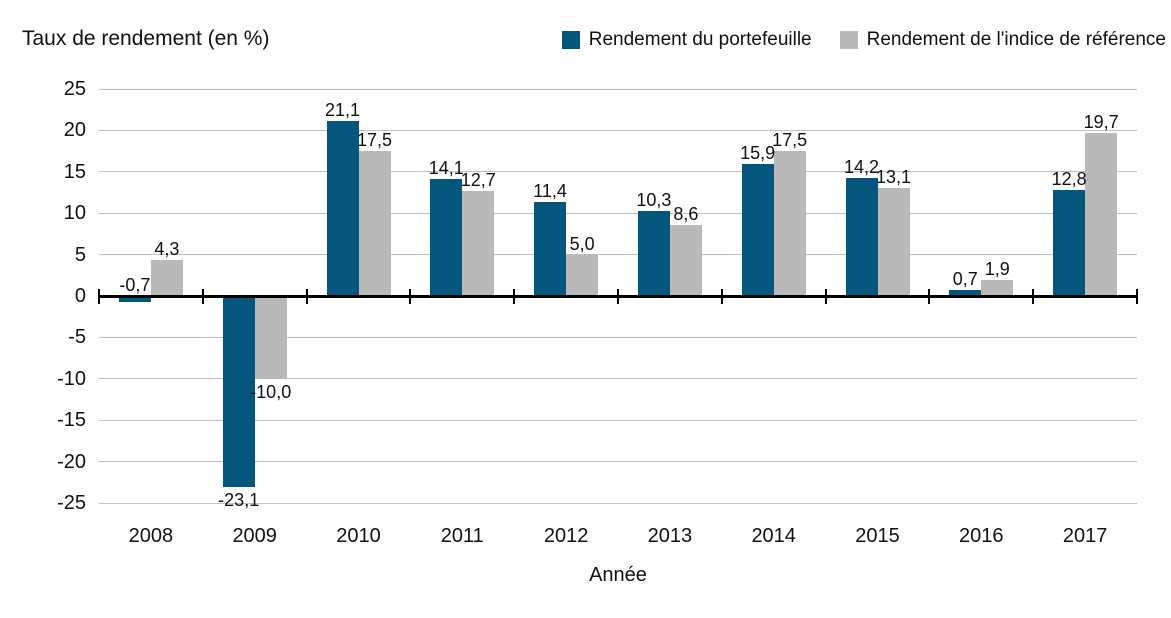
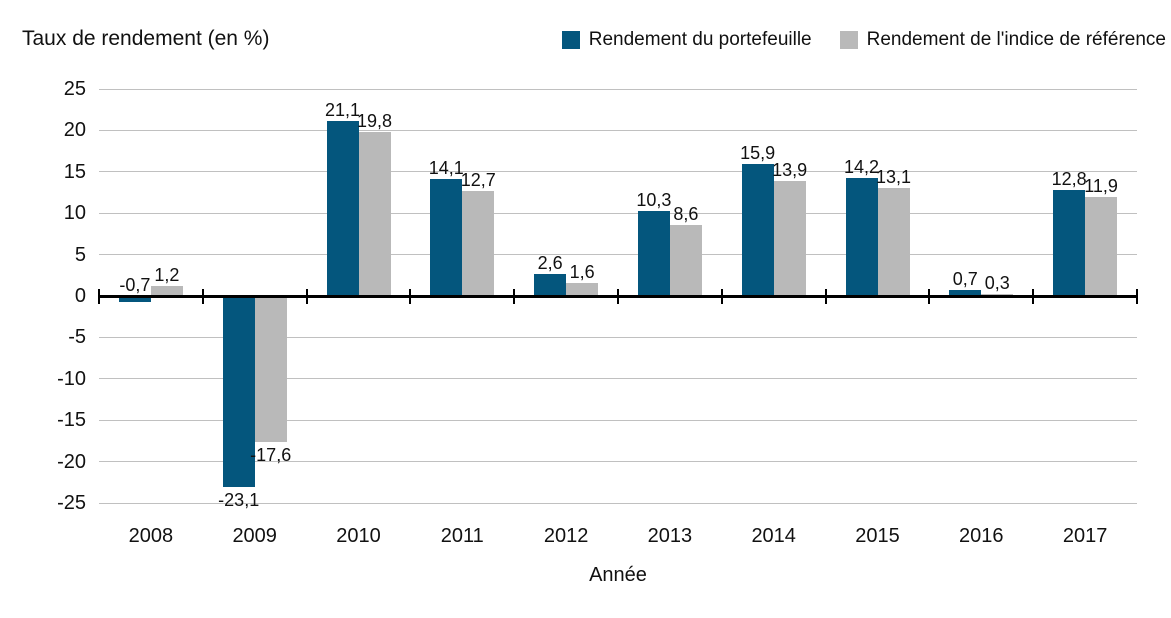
Rendement de l'indice de référence/2008: 4,3 -> 1,2
Rendement de l'indice de référence/2009: -10,0 -> -17,6
Rendement de l'indice de référence/2010: 17,5 -> 19,8
Rendement du portefeuille/2012: 11,4 -> 2,6
Rendement de l'indice de référence/2012: 5,0 -> 1,6
Rendement de l'indice de référence/2014: 17,5 -> 13,9
Rendement de l'indice de référence/2016: 1,9 -> 0,3
Rendement de l'indice de référence/2017: 19,7 -> 11,9
